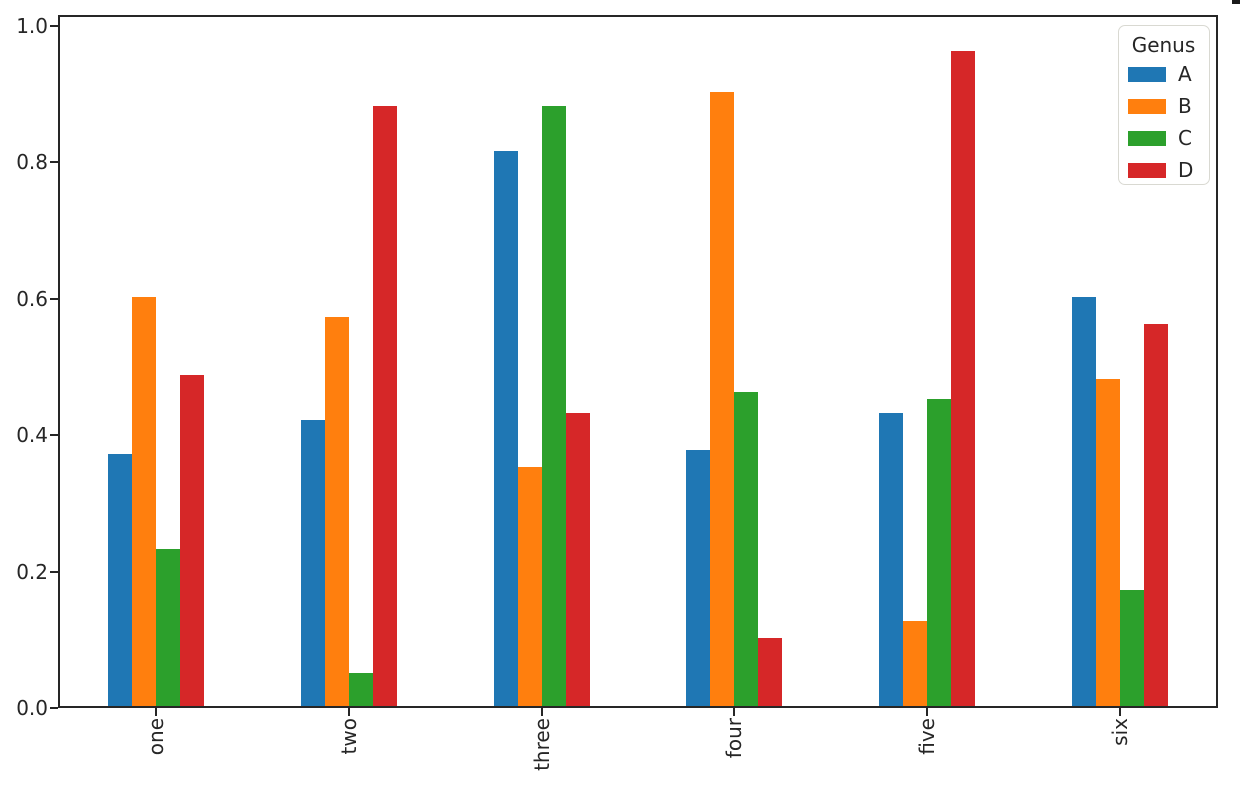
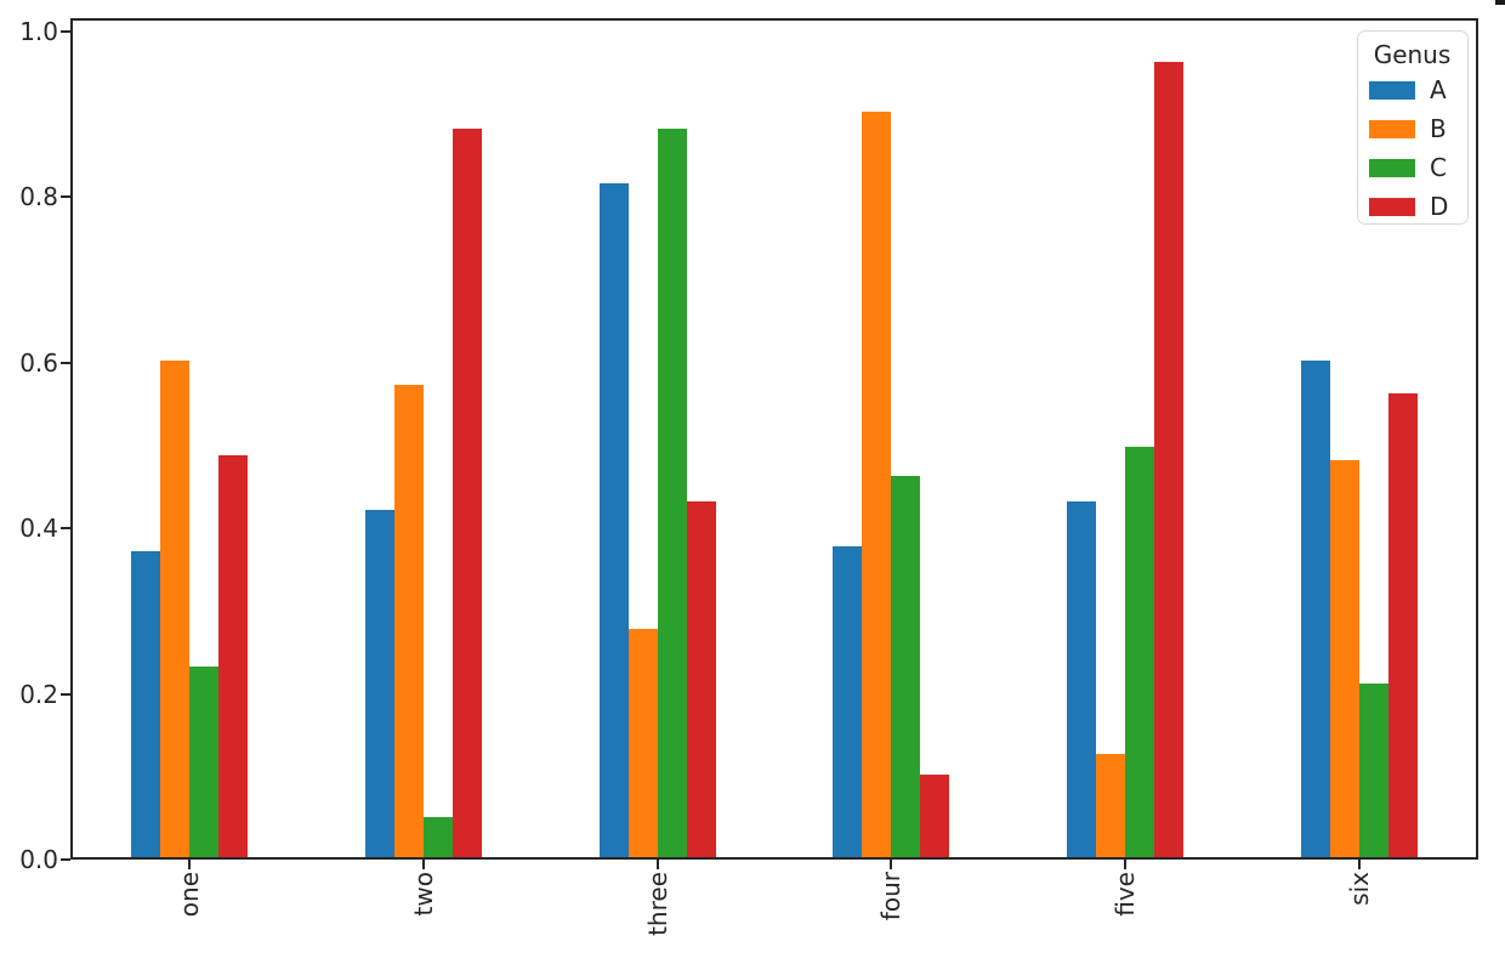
B/three: 0.35 -> 0.28
C/five: 0.45 -> 0.49
C/six: 0.17 -> 0.21
